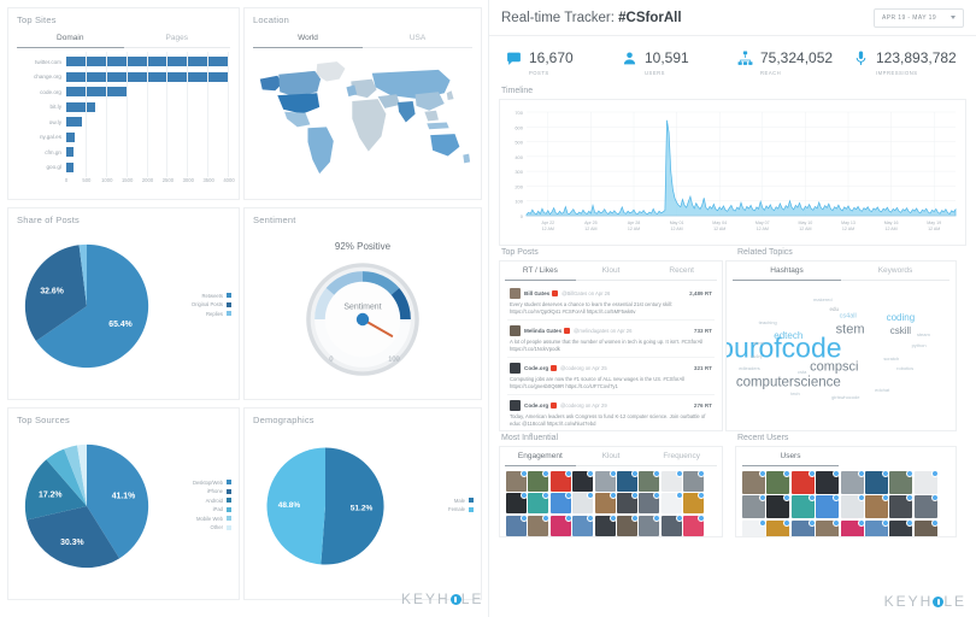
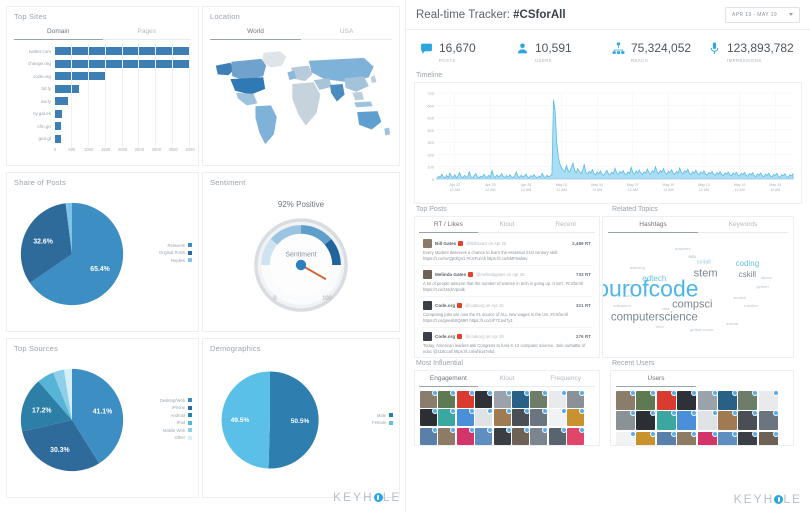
Demographics/Male: 51.2% -> 50.5%
Demographics/Female: 48.8% -> 49.5%
